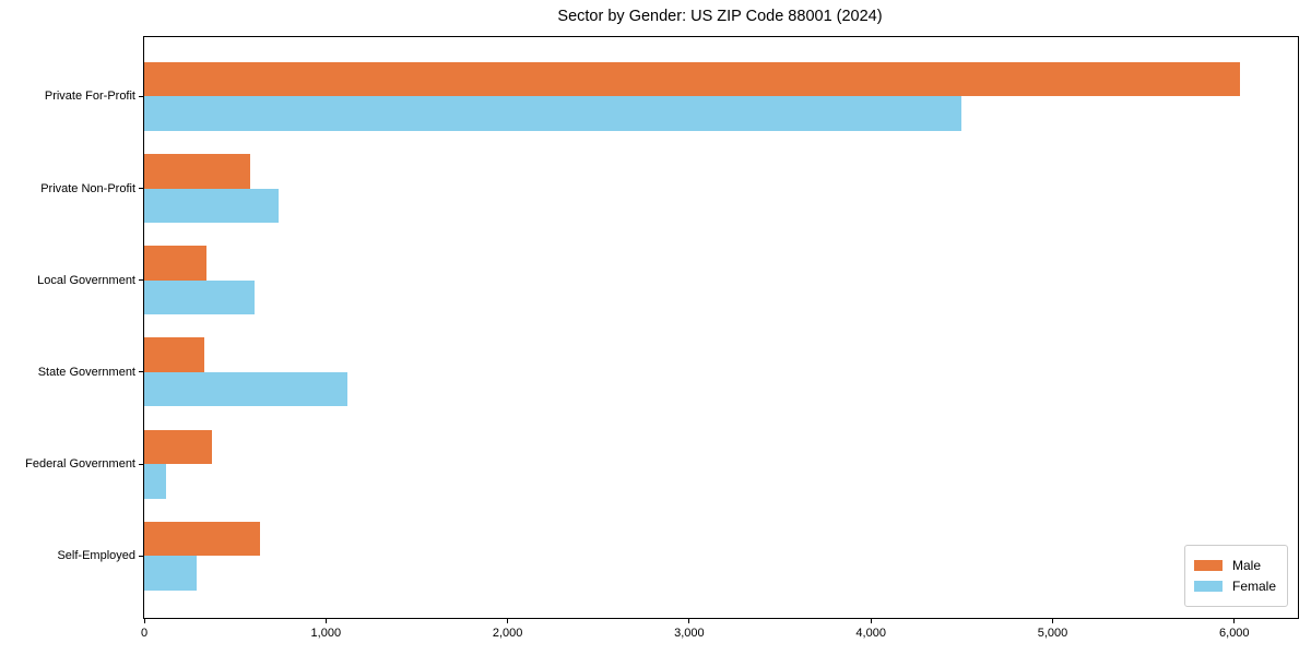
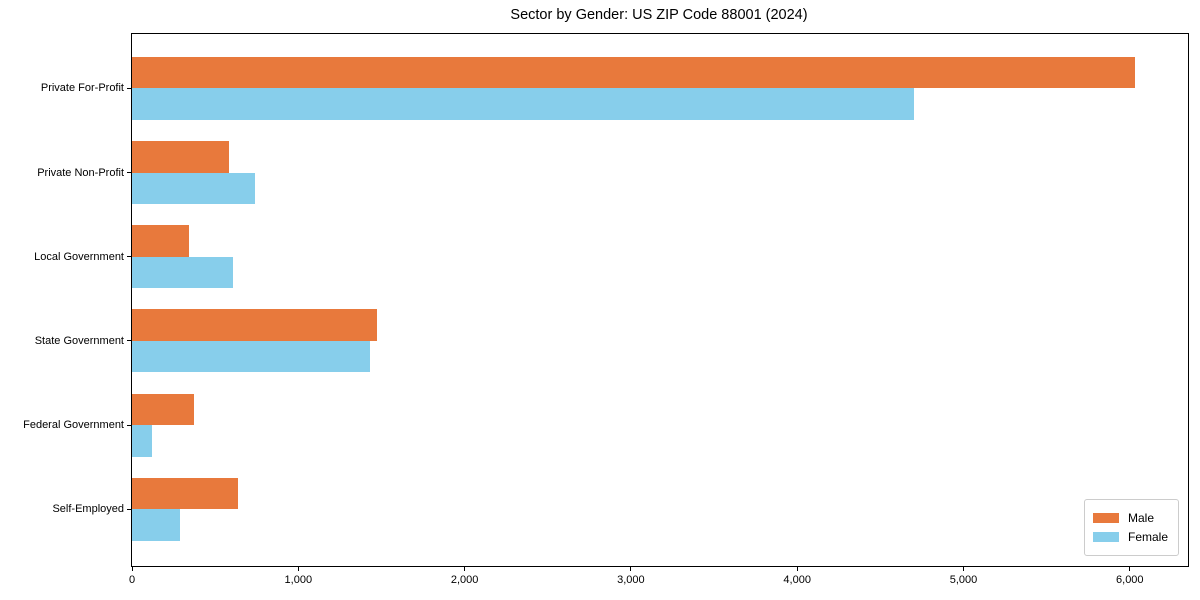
Female/Private For-Profit: 4500 -> 4700
Male/State Government: 330 -> 1470
Female/State Government: 1120 -> 1430
